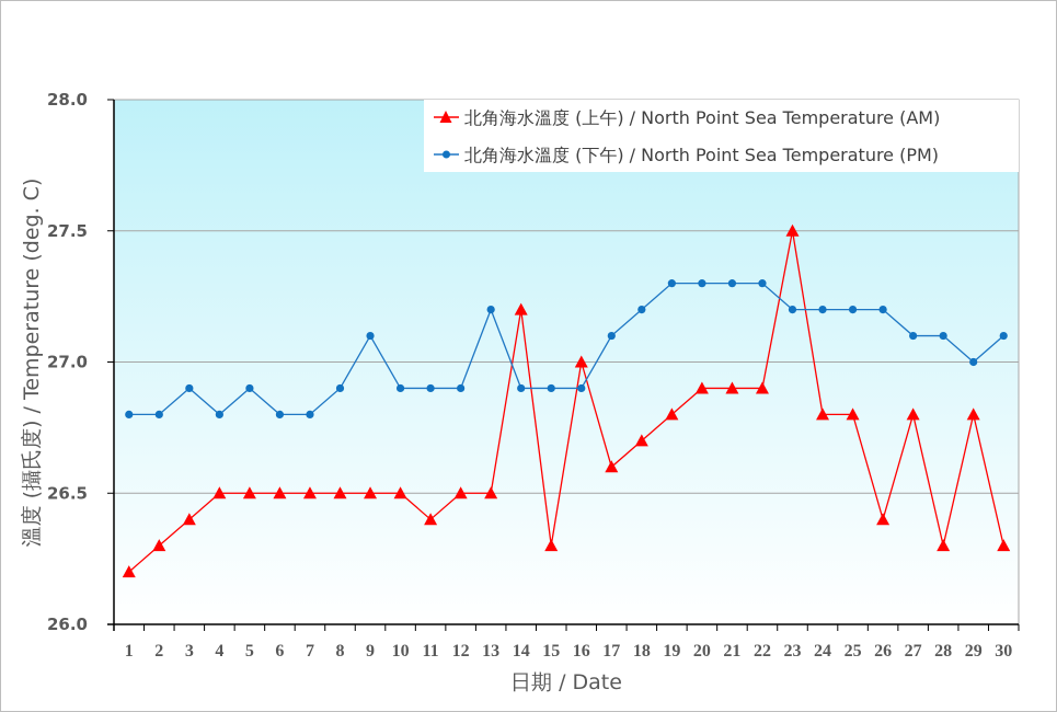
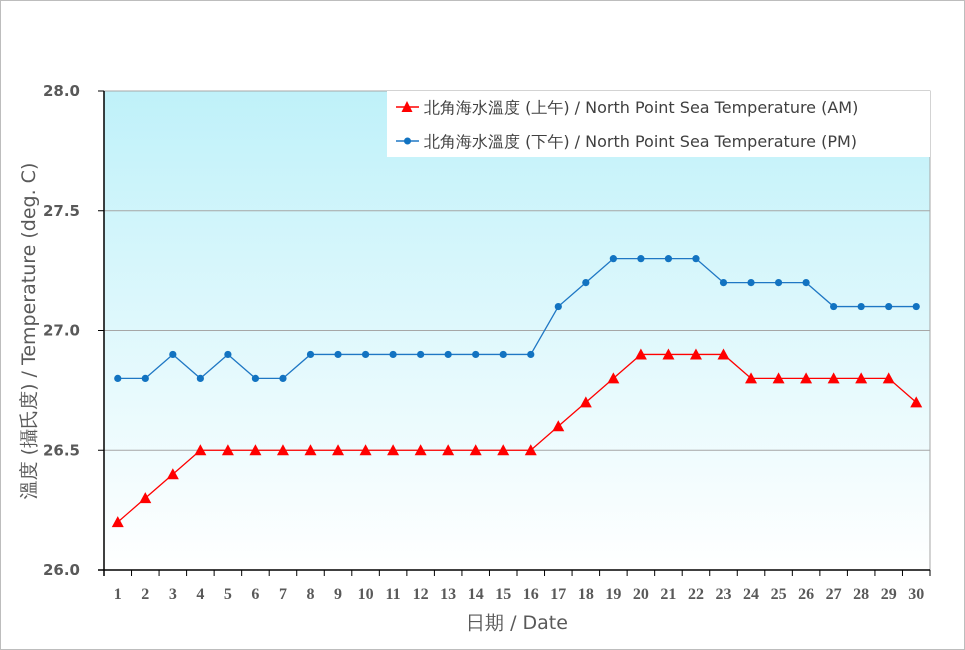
北角海水溫度 (下午) / North Point Sea Temperature (PM)/9: 27.1 -> 26.9
北角海水溫度 (上午) / North Point Sea Temperature (AM)/11: 26.4 -> 26.5
北角海水溫度 (下午) / North Point Sea Temperature (PM)/13: 27.2 -> 26.9
北角海水溫度 (上午) / North Point Sea Temperature (AM)/14: 27.2 -> 26.5
北角海水溫度 (上午) / North Point Sea Temperature (AM)/15: 26.3 -> 26.5
北角海水溫度 (上午) / North Point Sea Temperature (AM)/16: 27.0 -> 26.5
北角海水溫度 (上午) / North Point Sea Temperature (AM)/23: 27.5 -> 26.9
北角海水溫度 (上午) / North Point Sea Temperature (AM)/26: 26.4 -> 26.8
北角海水溫度 (上午) / North Point Sea Temperature (AM)/28: 26.3 -> 26.8
北角海水溫度 (下午) / North Point Sea Temperature (PM)/29: 27.0 -> 27.1
北角海水溫度 (上午) / North Point Sea Temperature (AM)/30: 26.3 -> 26.7
